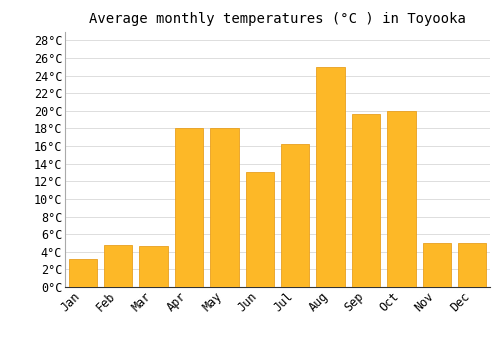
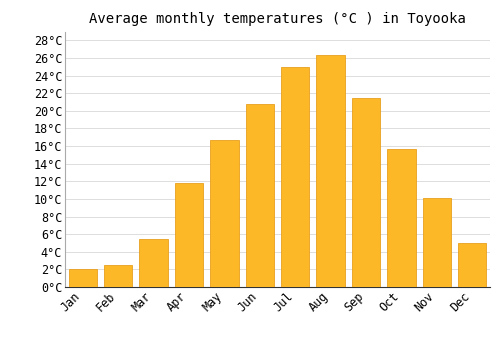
Jan: 3.2°C -> 2.0°C
Feb: 4.8°C -> 2.5°C
Mar: 4.6°C -> 5.5°C
Apr: 18.0°C -> 11.8°C
May: 18.0°C -> 16.7°C
Jun: 13.0°C -> 20.8°C
Jul: 16.2°C -> 25.0°C
Aug: 25.0°C -> 26.3°C
Sep: 19.6°C -> 21.5°C
Oct: 20.0°C -> 15.7°C
Nov: 5.0°C -> 10.1°C
